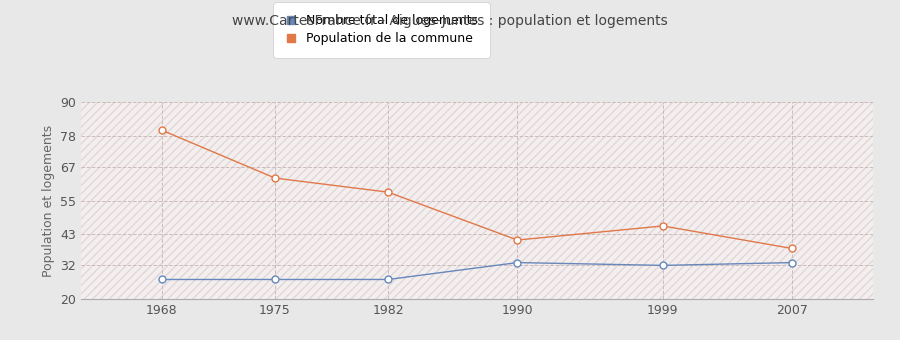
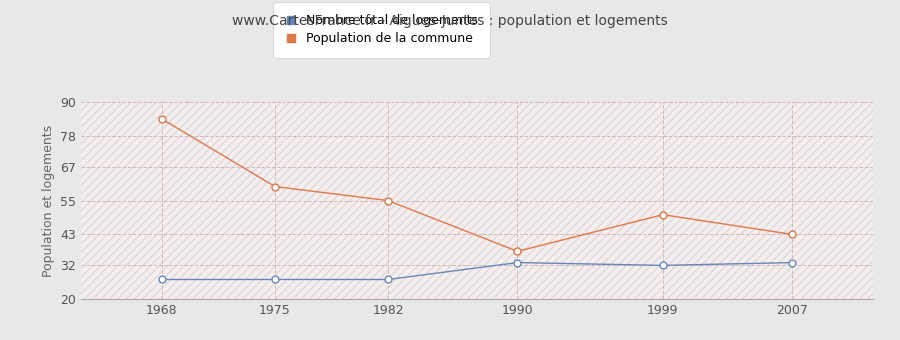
Population de la commune/1968: 80 -> 84
Population de la commune/1975: 63 -> 60
Population de la commune/1982: 58 -> 55
Population de la commune/1990: 41 -> 37
Population de la commune/1999: 46 -> 50
Population de la commune/2007: 38 -> 43
